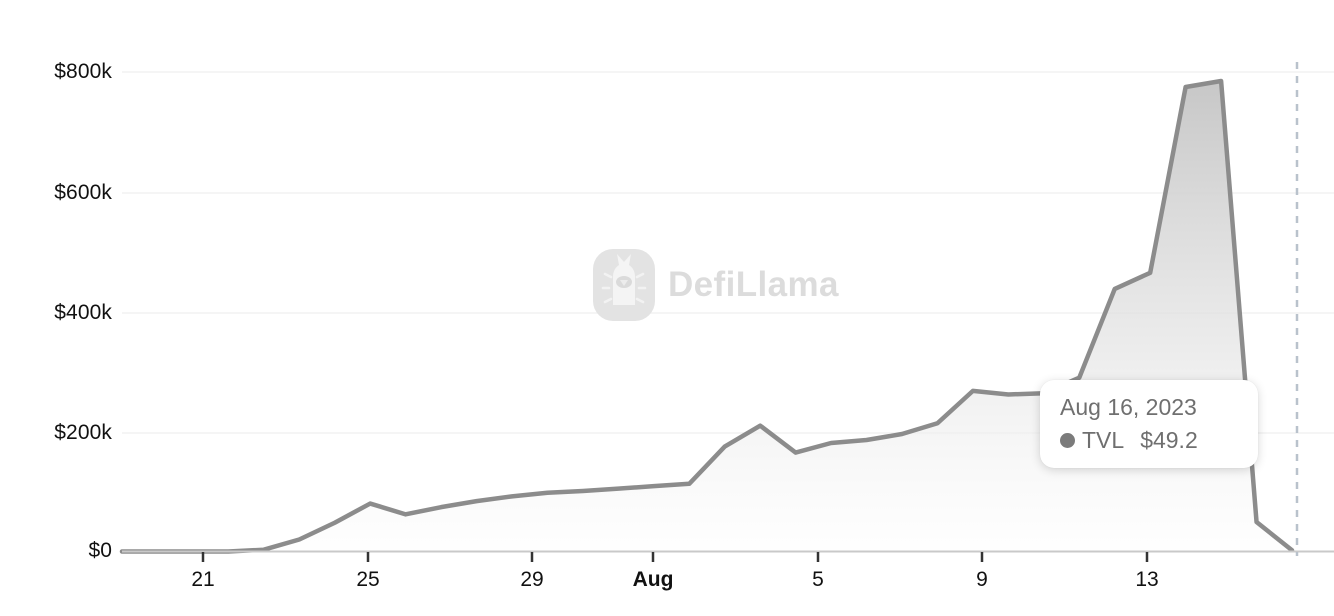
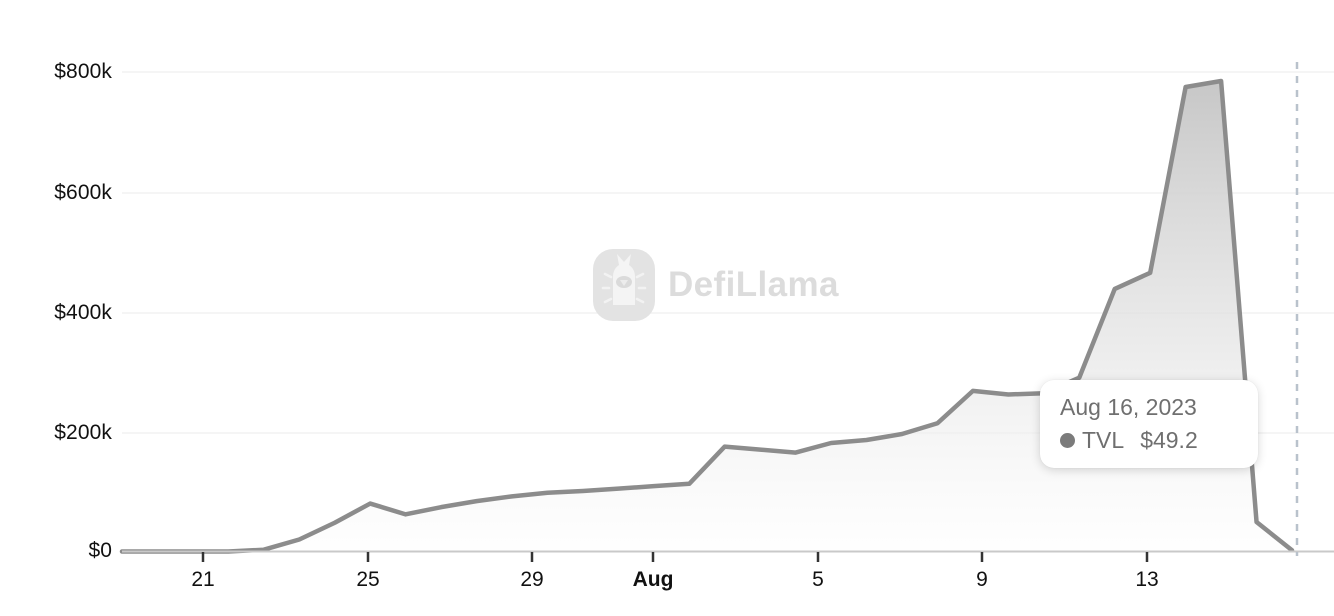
Aug 5: $210k -> $170k
